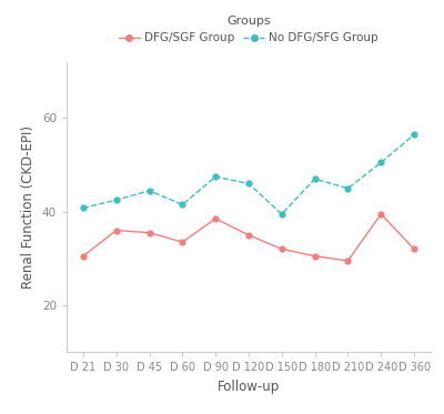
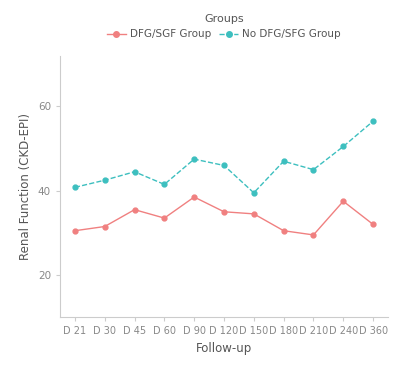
DFG/SGF Group/D 30: 36.0 -> 31.5
DFG/SGF Group/D 150: 32.0 -> 34.5
DFG/SGF Group/D 240: 39.5 -> 37.5
